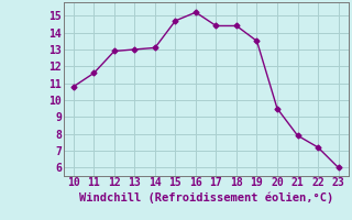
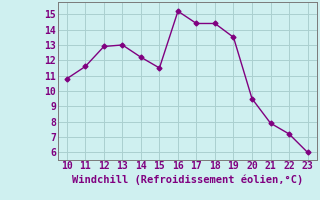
14: 13.1 -> 12.2
15: 14.7 -> 11.5
